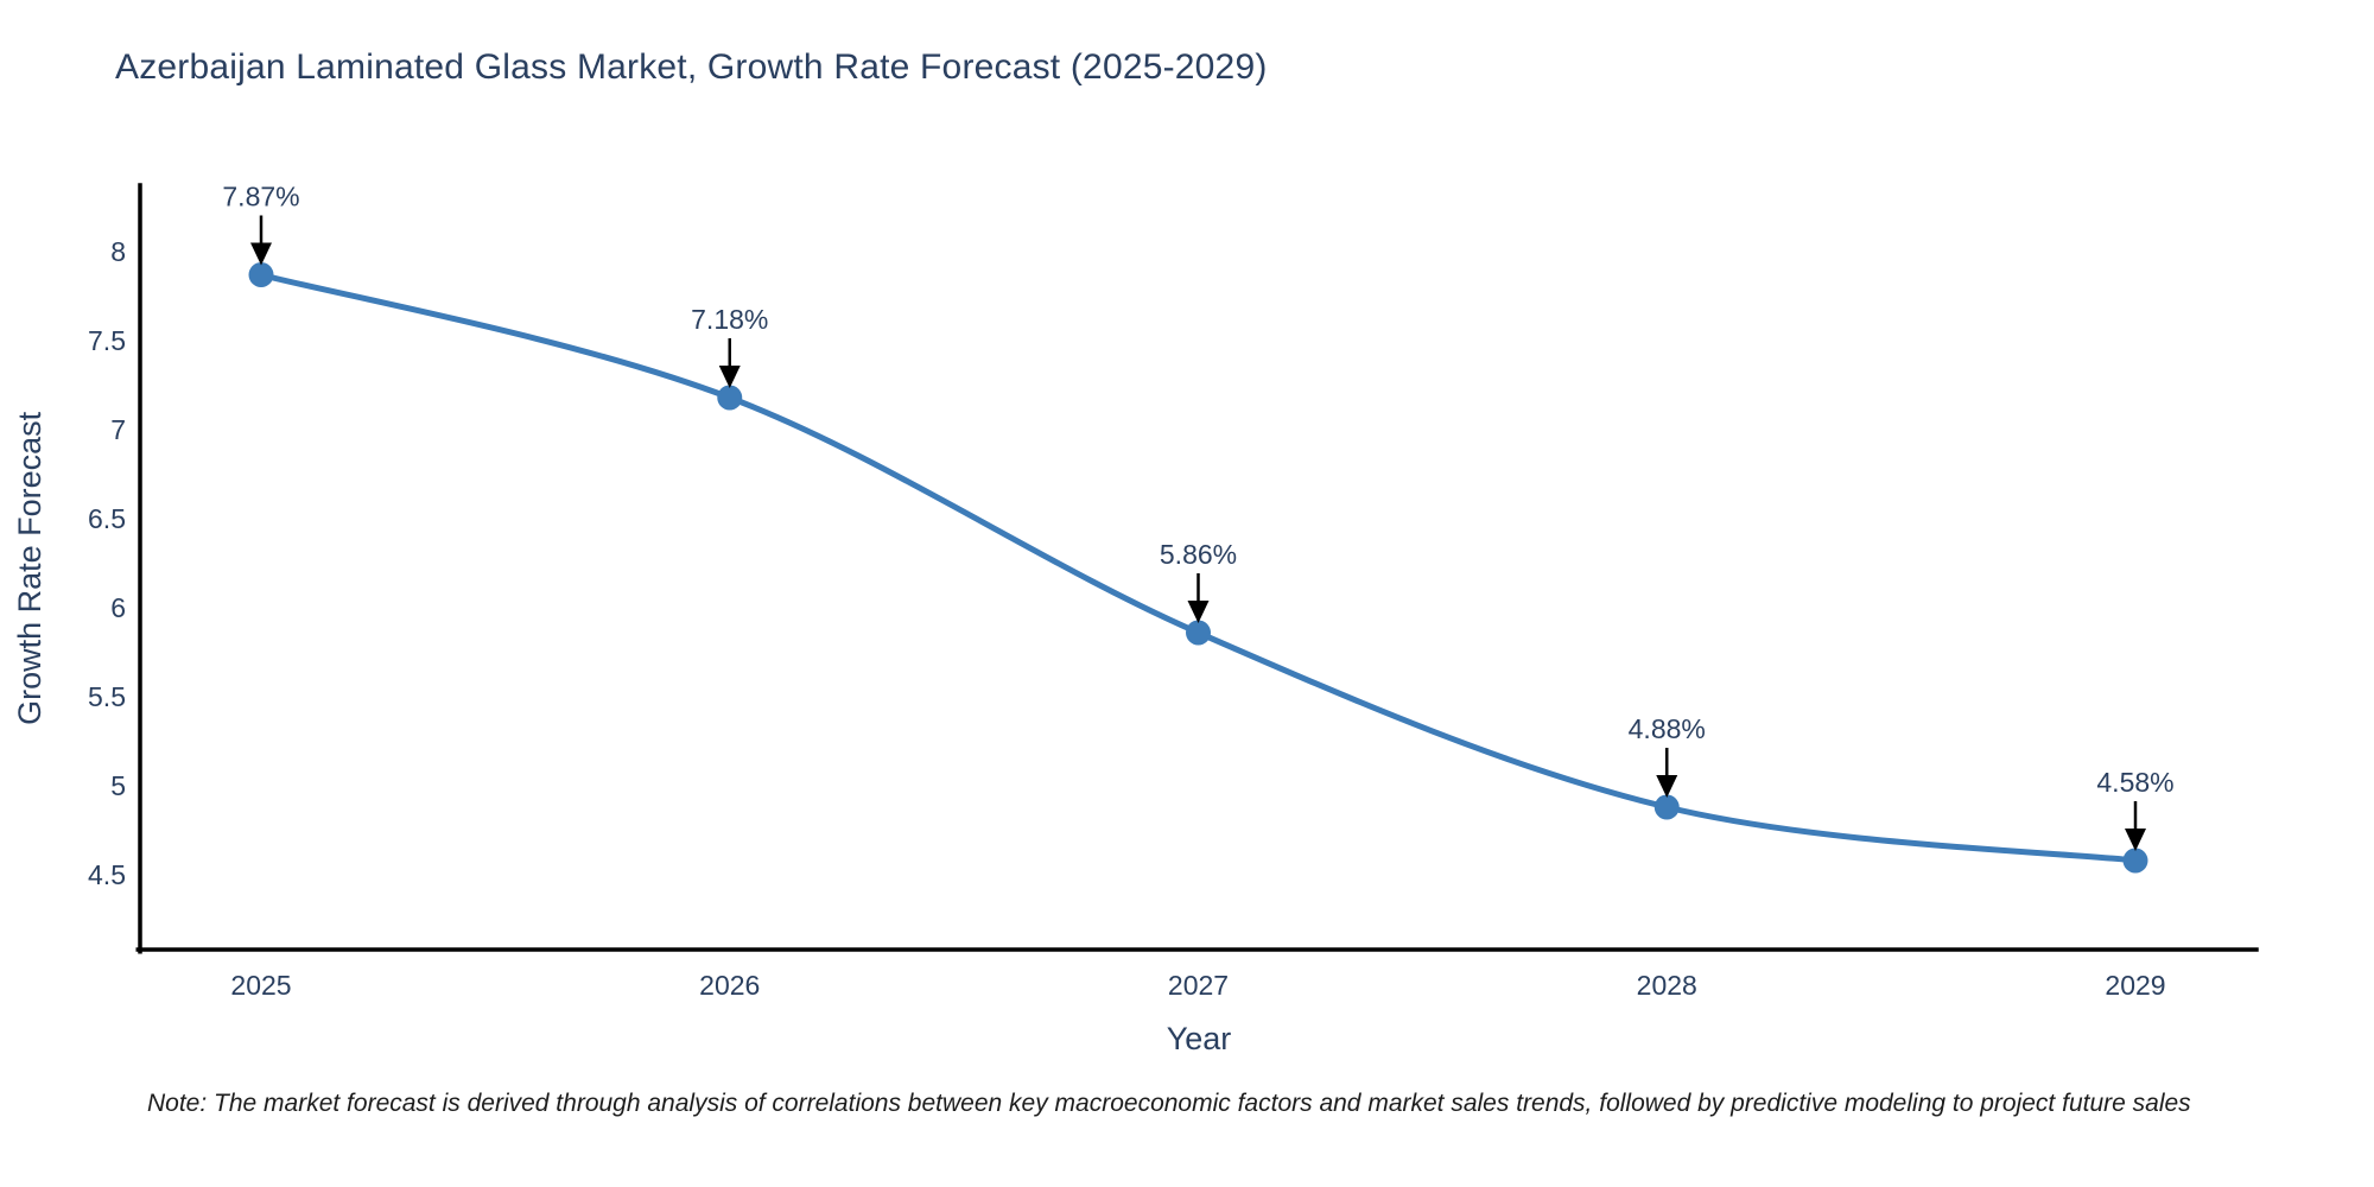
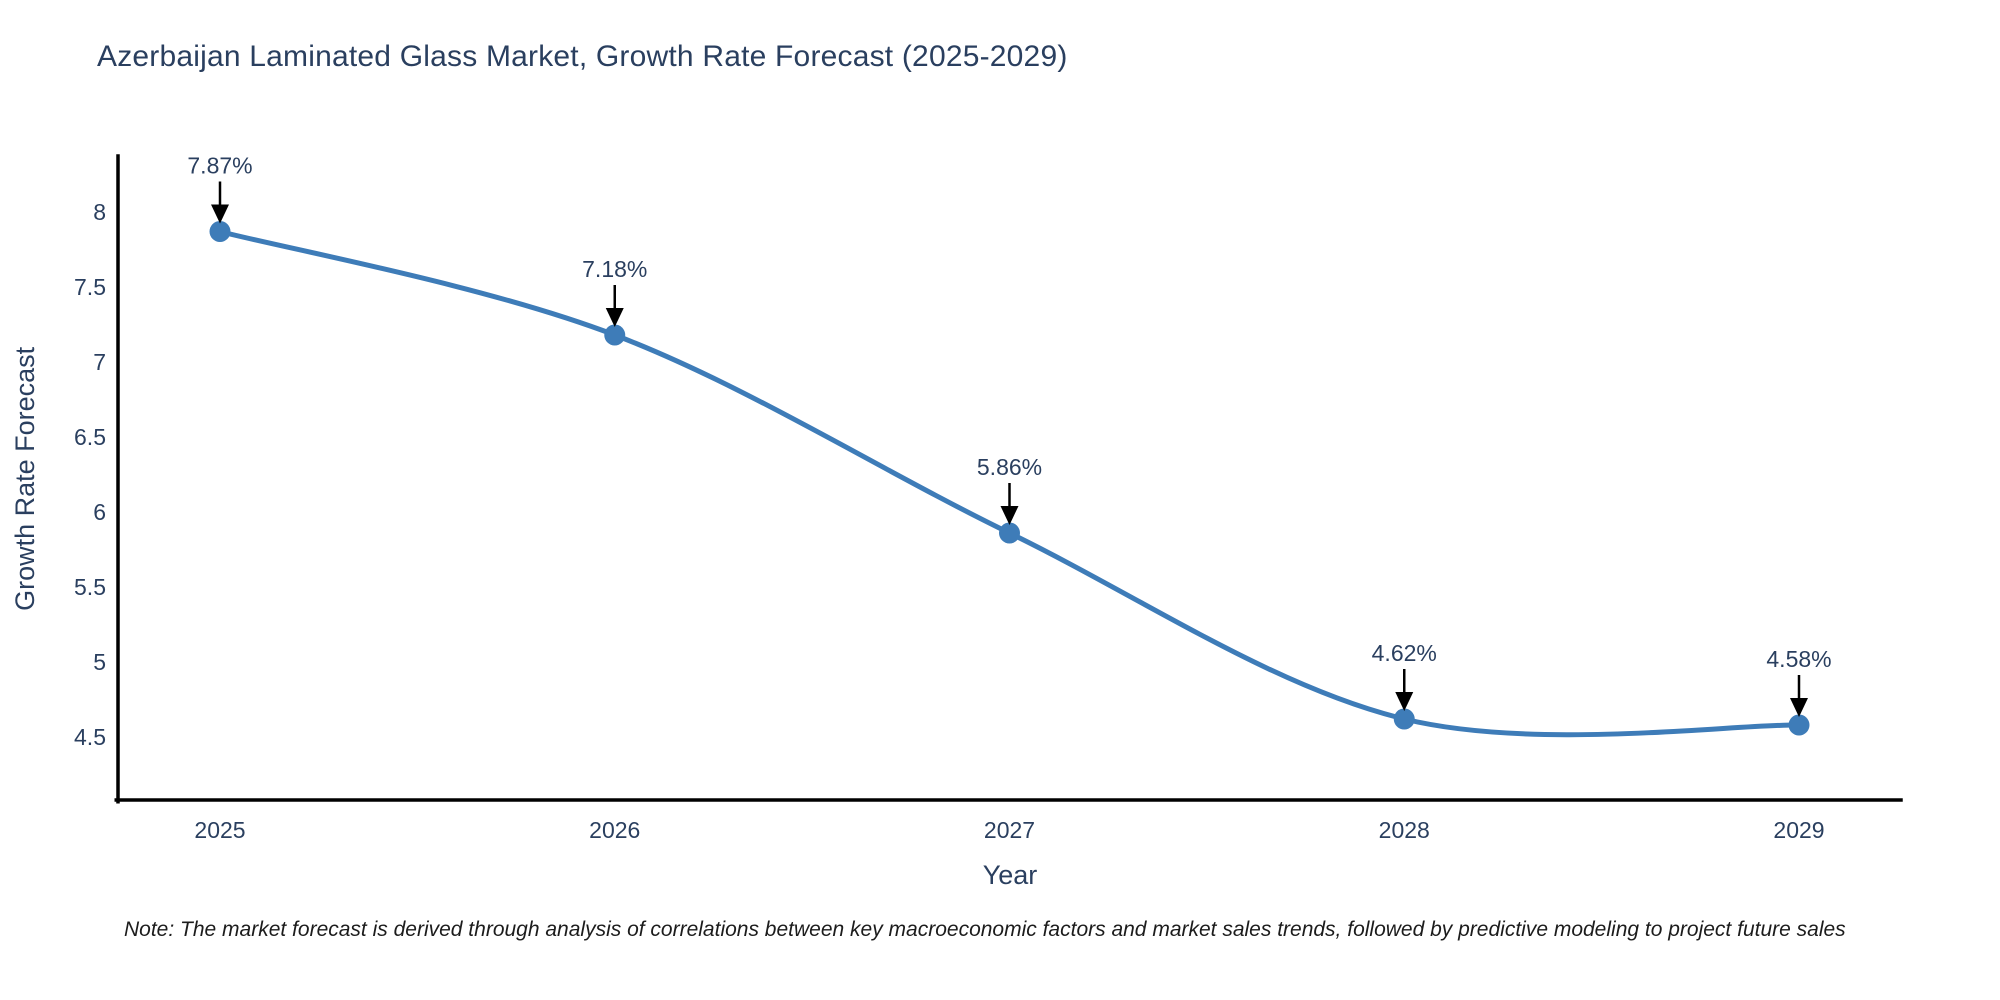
2028: 4.88% -> 4.62%
